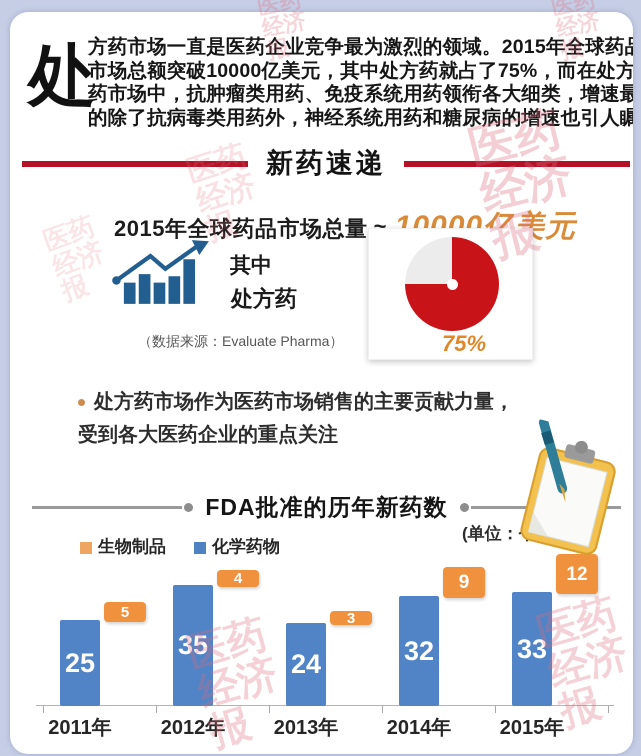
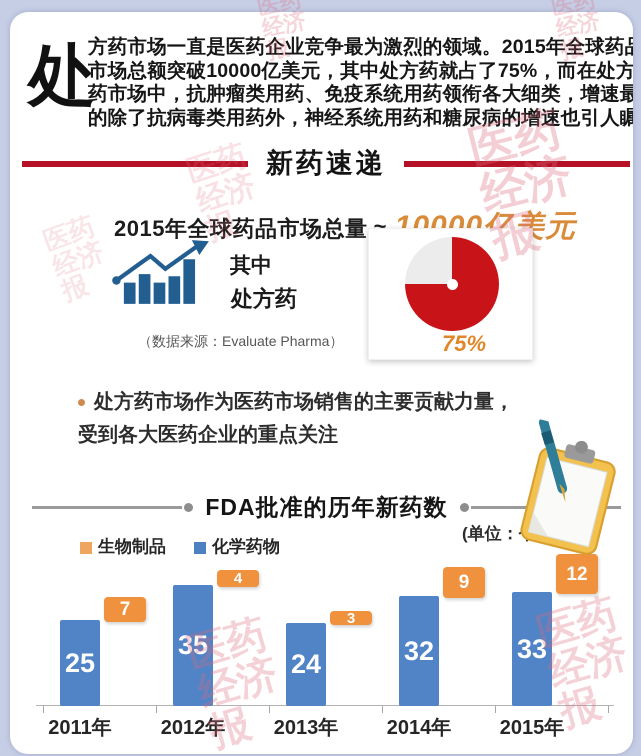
FDA批准的历年新药数/生物制品/2011年: 5 -> 7
